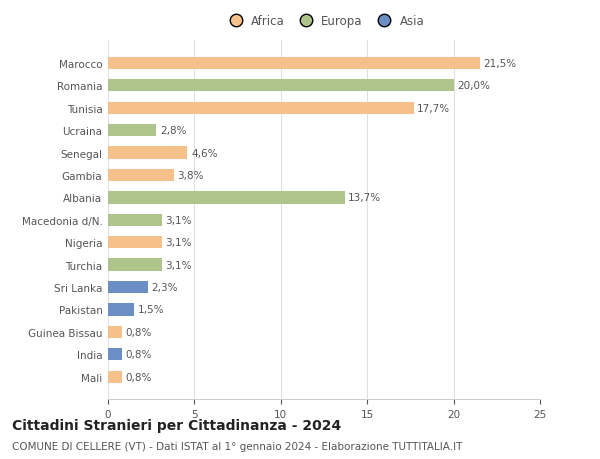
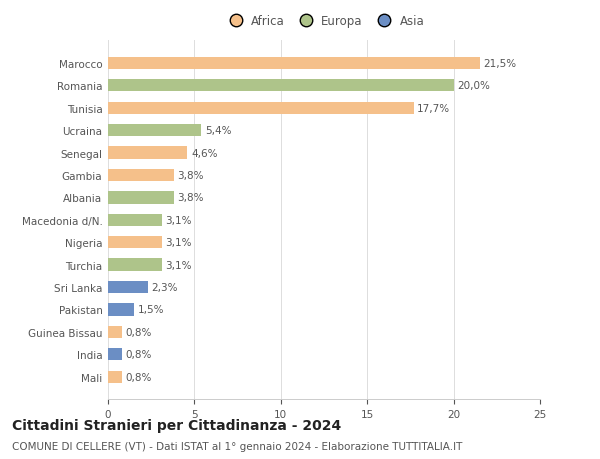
Ucraina: 2,8% -> 5,4%
Albania: 13,7% -> 3,8%
